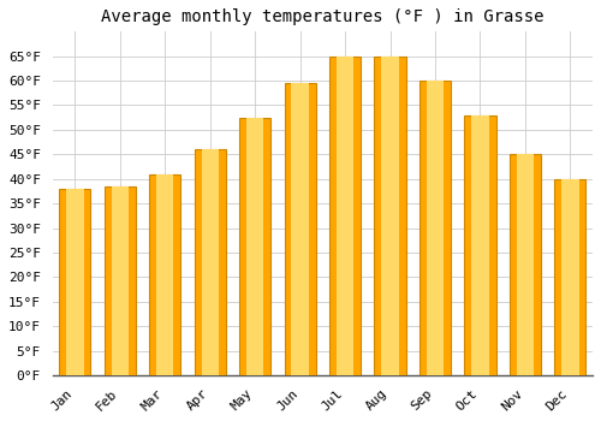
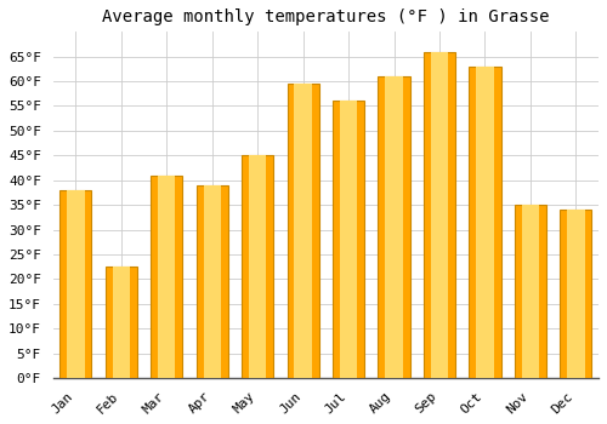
Feb: 38.5°F -> 22.5°F
Apr: 46.0°F -> 39.0°F
May: 52.5°F -> 45.0°F
Jul: 65.0°F -> 56.0°F
Aug: 65.0°F -> 61.0°F
Sep: 60.0°F -> 66.0°F
Oct: 53.0°F -> 63.0°F
Nov: 45.0°F -> 35.0°F
Dec: 40.0°F -> 34.0°F
